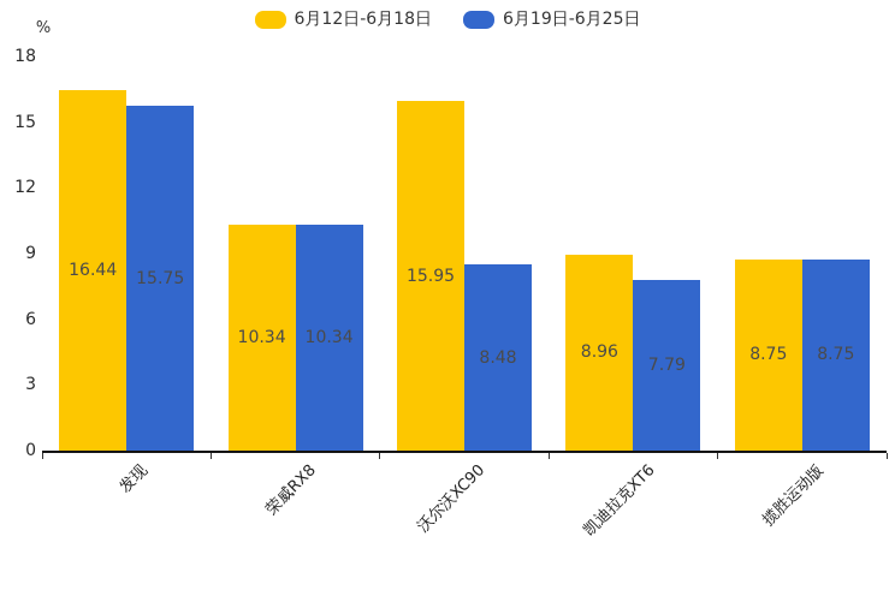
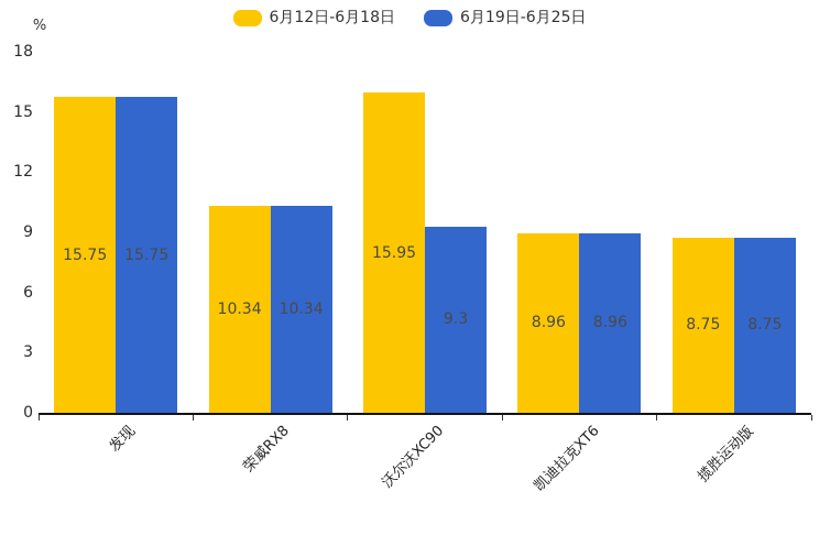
6月12日-6月18日/发现: 16.44 -> 15.75
6月19日-6月25日/沃尔沃XC90: 8.48 -> 9.3
6月19日-6月25日/凯迪拉克XT6: 7.79 -> 8.96
